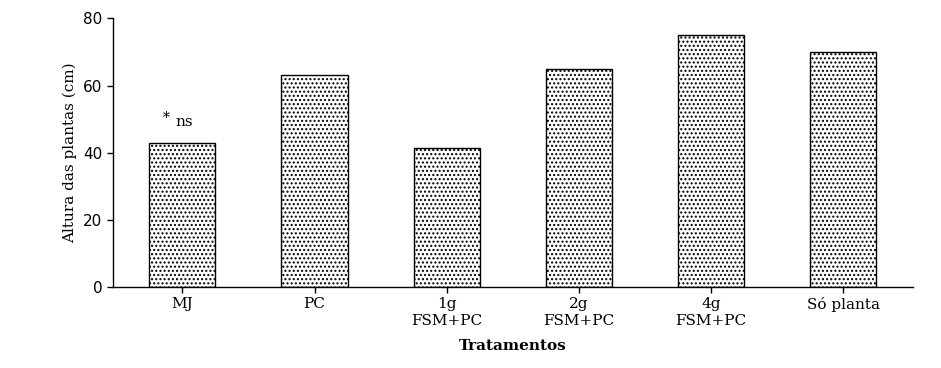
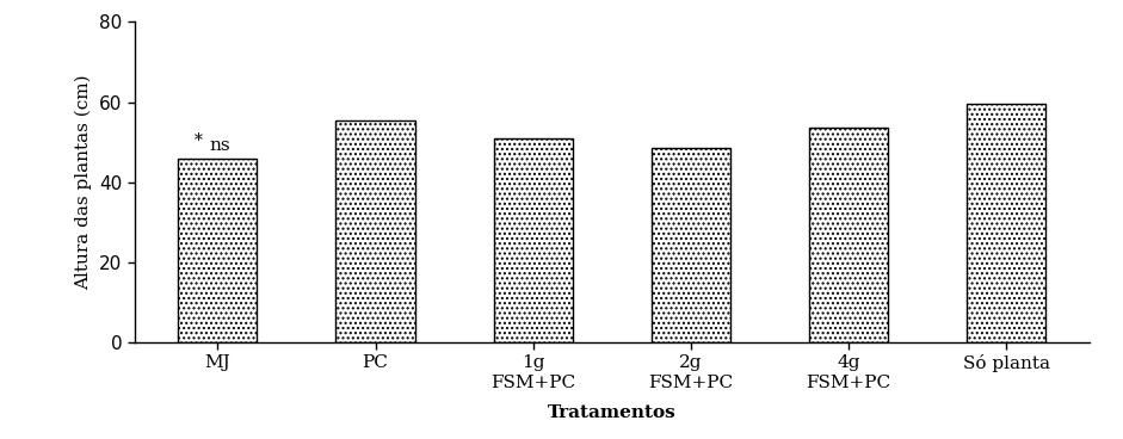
MJ: 43.0 -> 46.0
PC: 63.0 -> 55.5
1g FSM+PC: 41.5 -> 51.0
2g FSM+PC: 65.0 -> 48.5
4g FSM+PC: 75.0 -> 53.5
Só planta: 70.0 -> 59.5
